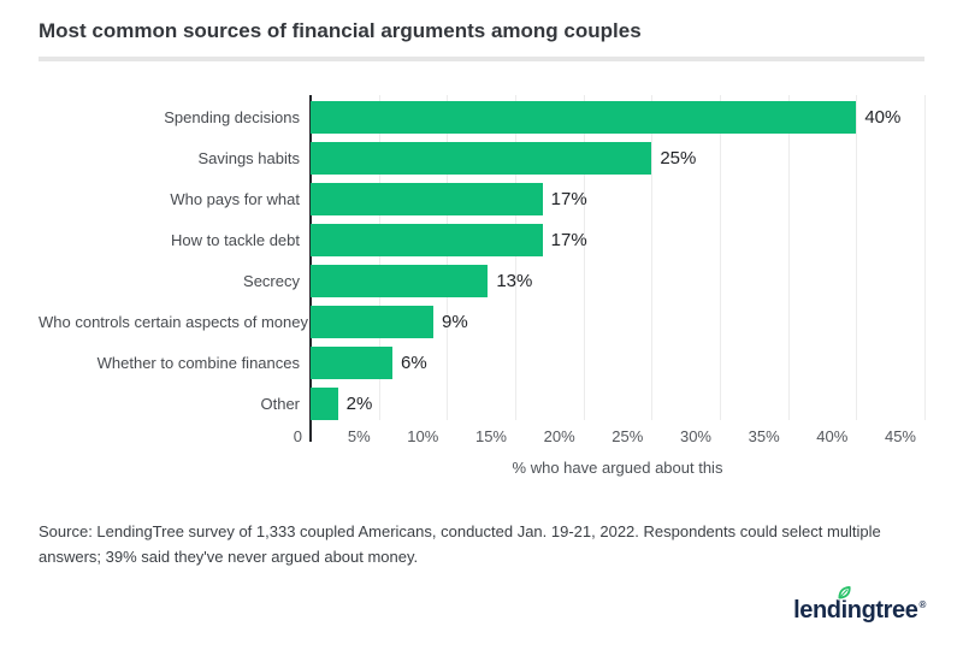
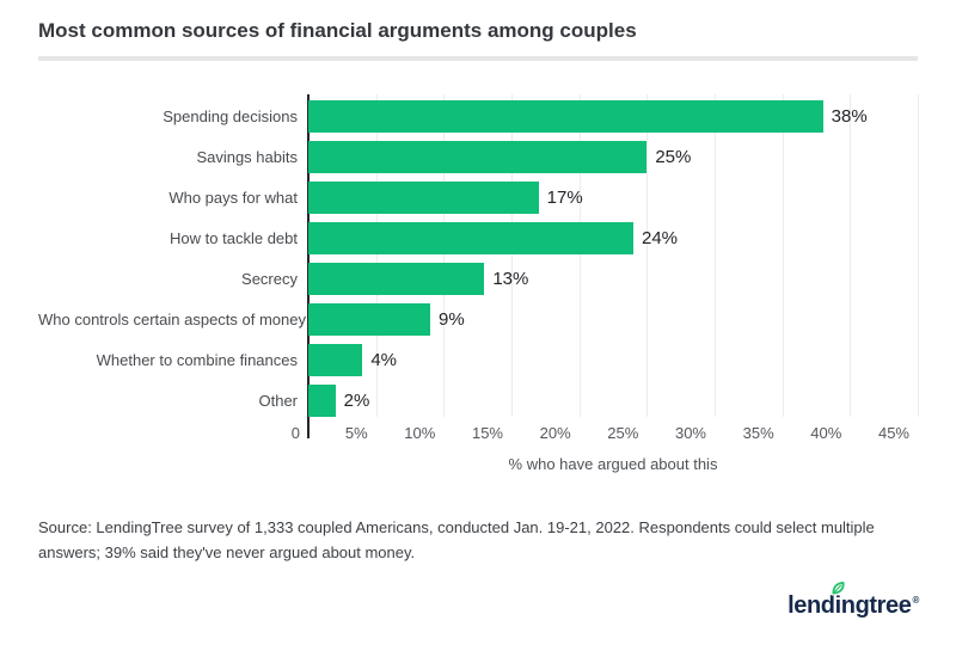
Spending decisions: 40% -> 38%
How to tackle debt: 17% -> 24%
Whether to combine finances: 6% -> 4%
